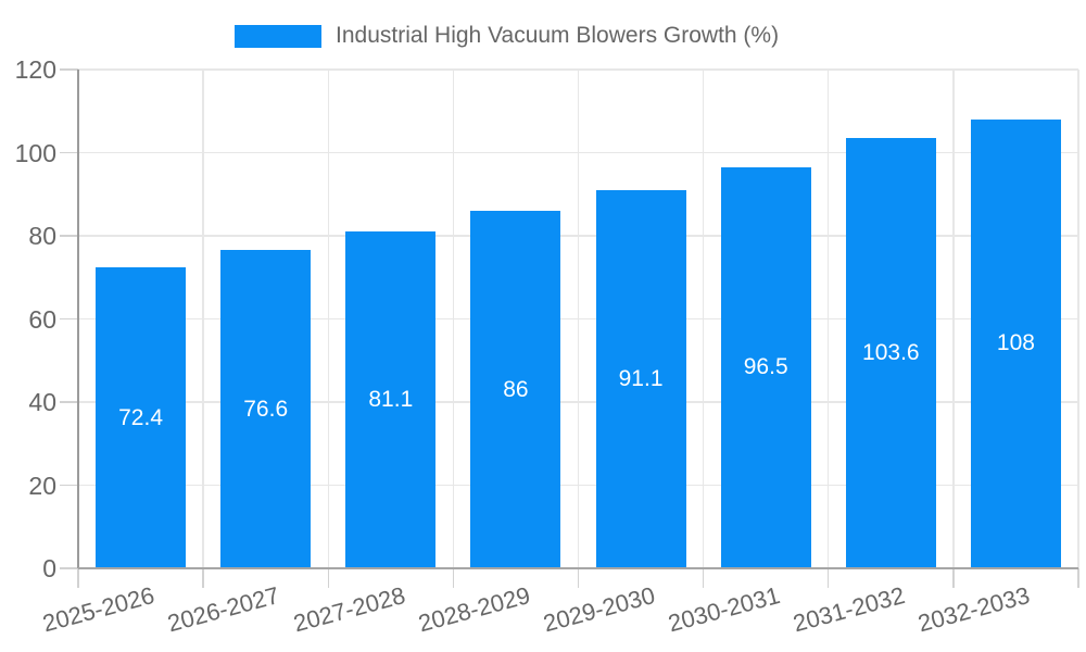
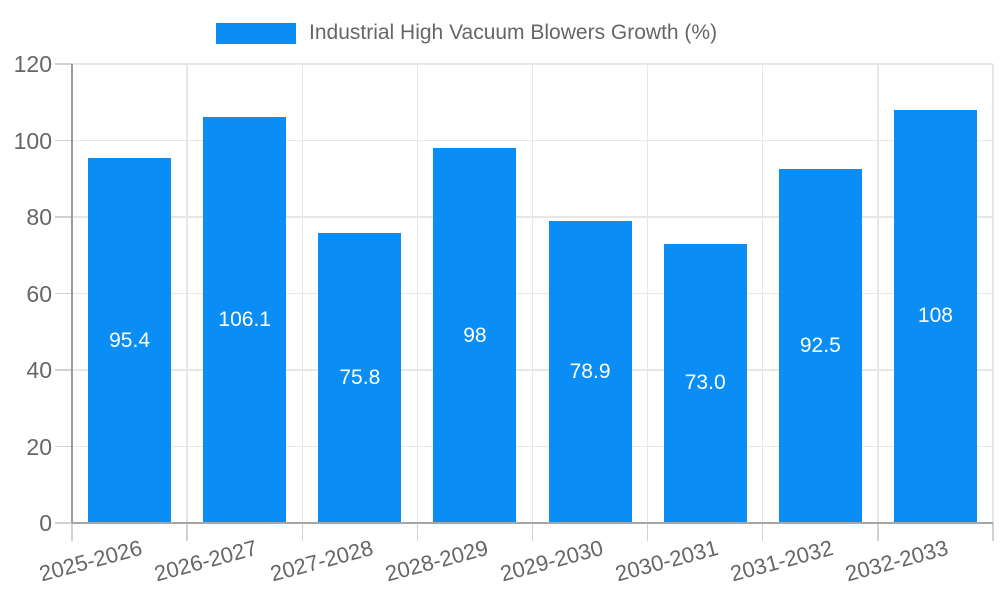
2025-2026: 72.4 -> 95.4
2026-2027: 76.6 -> 106.1
2027-2028: 81.1 -> 75.8
2028-2029: 86 -> 98
2029-2030: 91.1 -> 78.9
2030-2031: 96.5 -> 73.0
2031-2032: 103.6 -> 92.5
